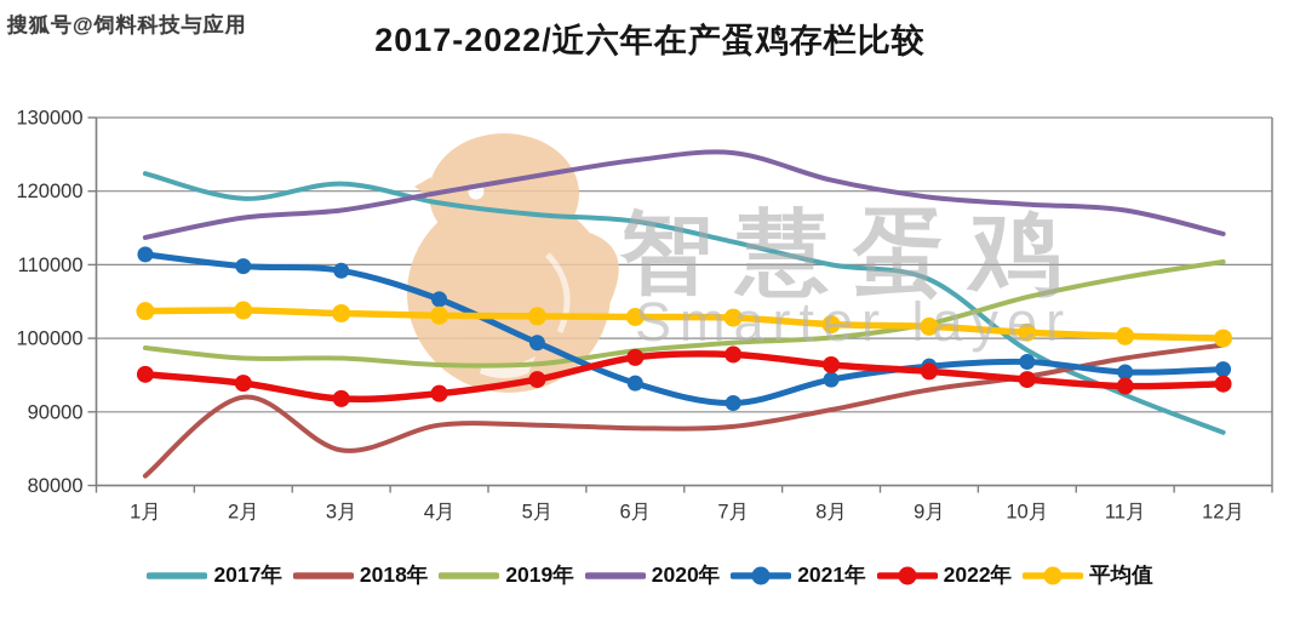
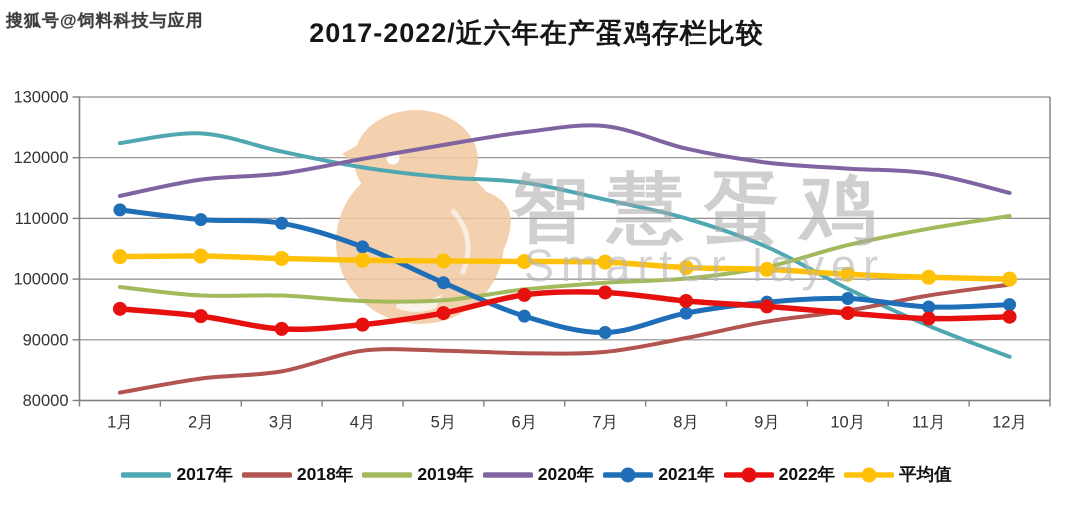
2017年/2月: 119000 -> 124000
2018年/2月: 92000 -> 84000
2017年/9月: 108000 -> 105000
